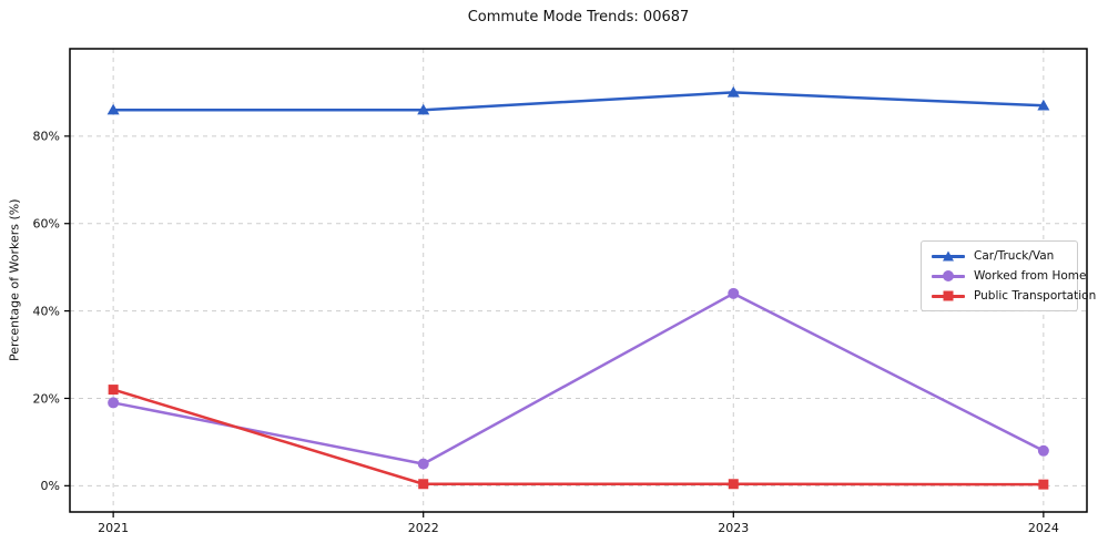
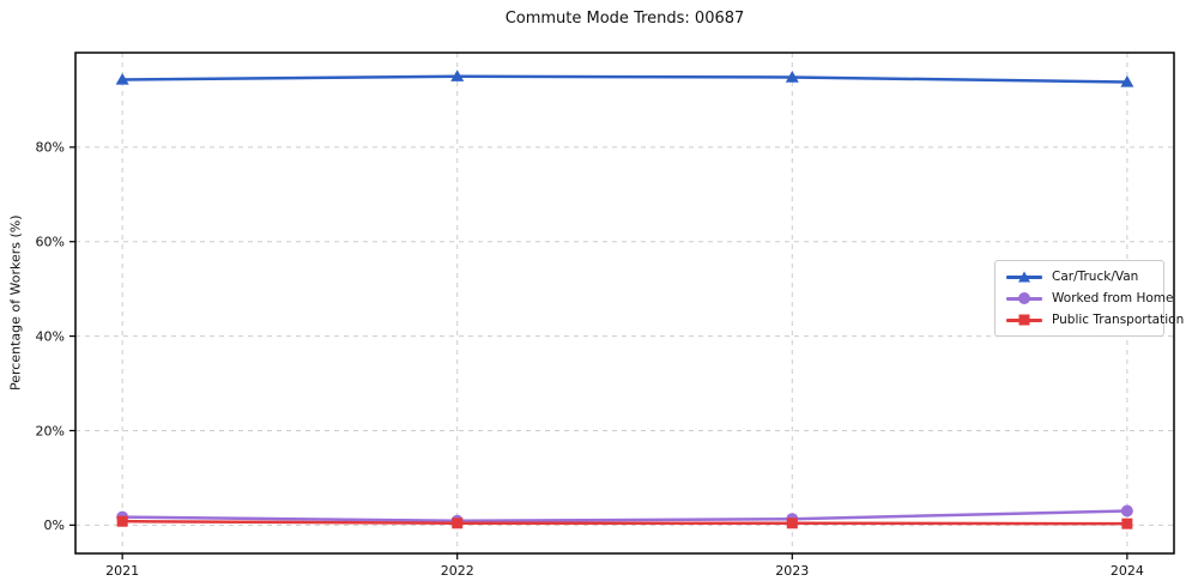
Car/Truck/Van/2021: 86% -> 94%
Worked from Home/2021: 19% -> 2%
Public Transportation/2021: 22% -> 1%
Car/Truck/Van/2022: 86% -> 95%
Worked from Home/2022: 5% -> 1%
Car/Truck/Van/2023: 90% -> 95%
Worked from Home/2023: 44% -> 1%
Car/Truck/Van/2024: 87% -> 94%
Worked from Home/2024: 8% -> 3%
